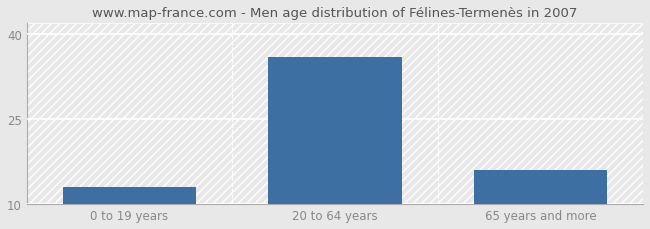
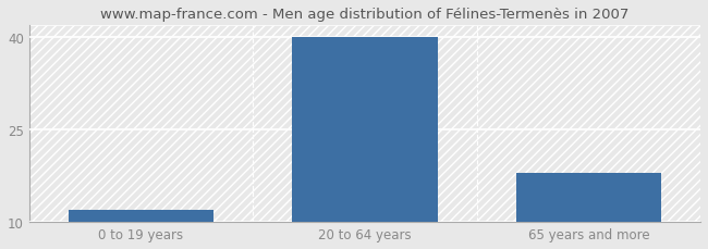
0 to 19 years: 13 -> 12
20 to 64 years: 36 -> 40
65 years and more: 16 -> 18
